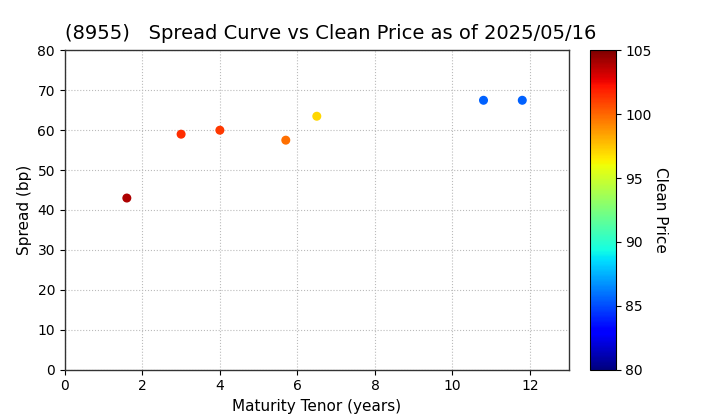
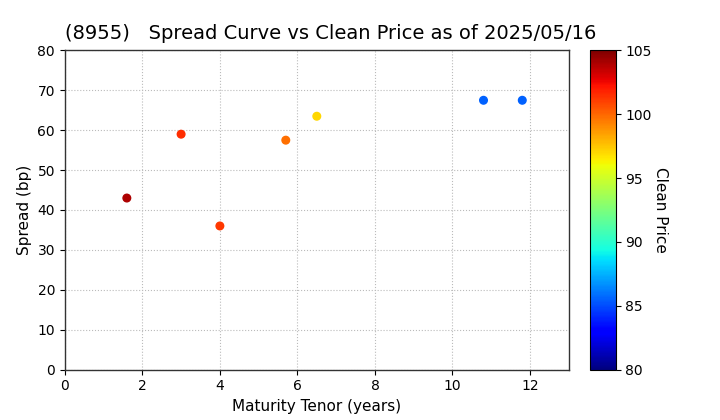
4: 60.0 -> 36.0
